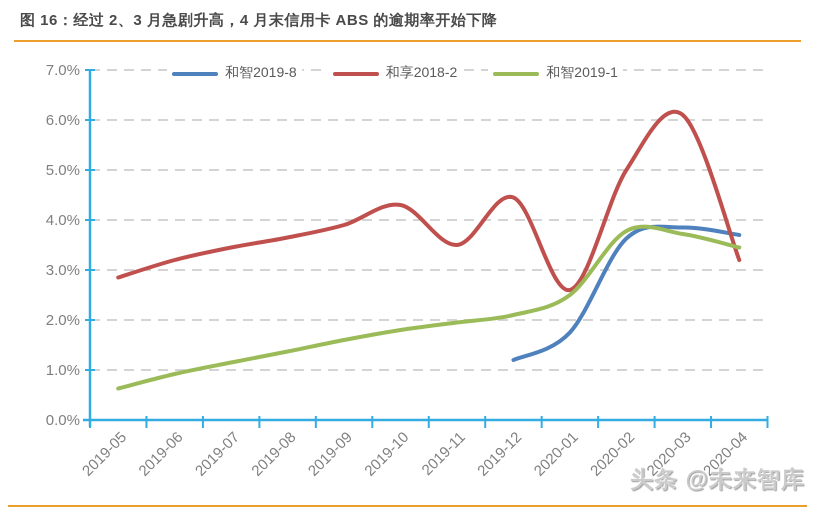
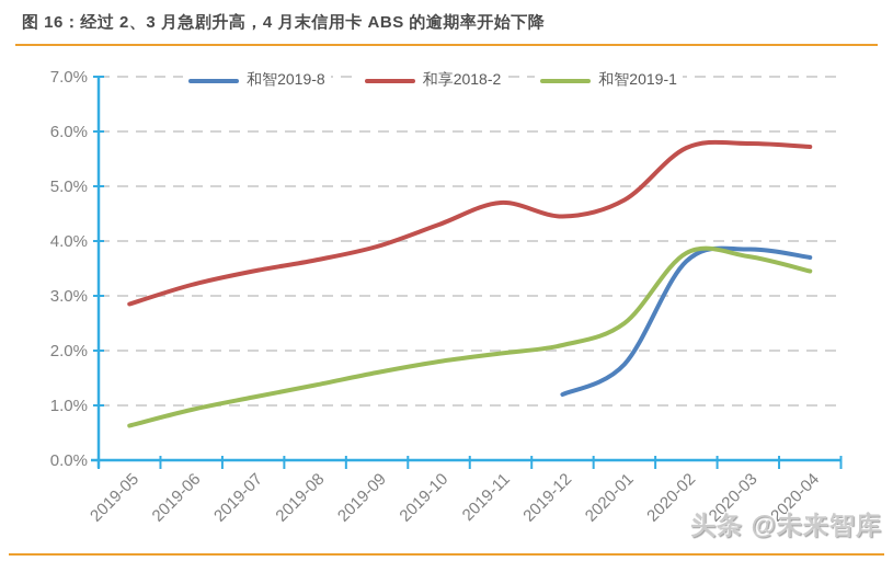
和享2018-2/2019-11: 3.5% -> 4.7%
和享2018-2/2020-01: 2.6% -> 4.8%
和享2018-2/2020-02: 5.0% -> 5.7%
和享2018-2/2020-03: 6.1% -> 5.8%
和享2018-2/2020-04: 3.2% -> 5.7%
